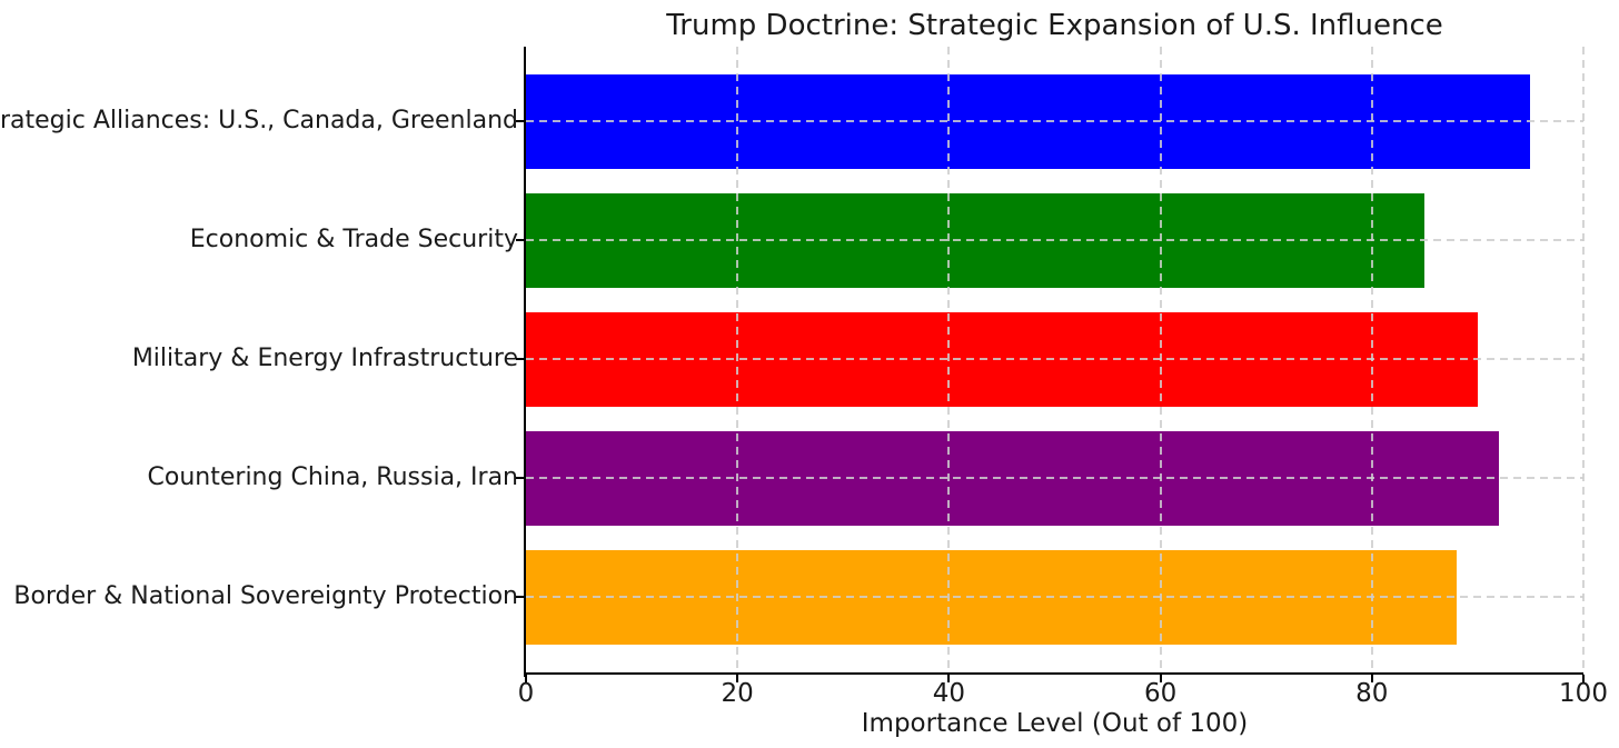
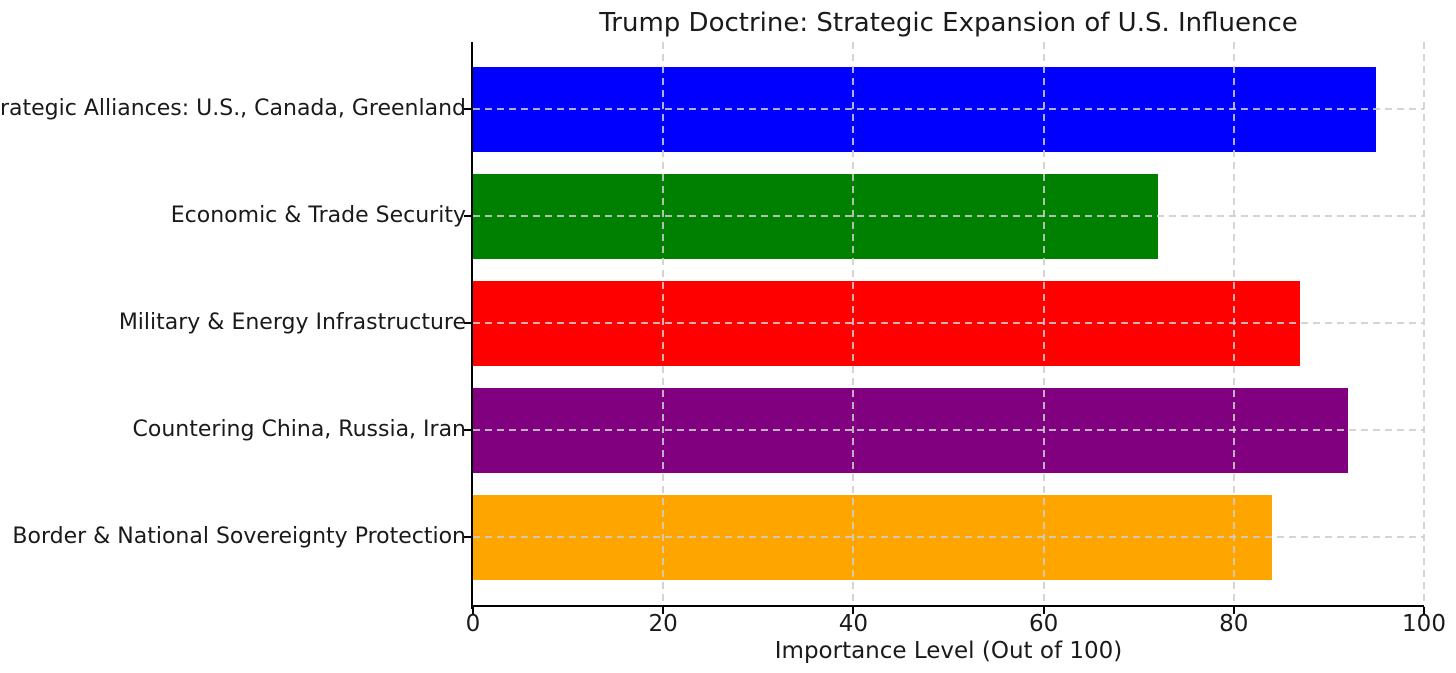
Economic & Trade Security: 85 -> 72
Military & Energy Infrastructure: 90 -> 87
Border & National Sovereignty Protection: 88 -> 84
